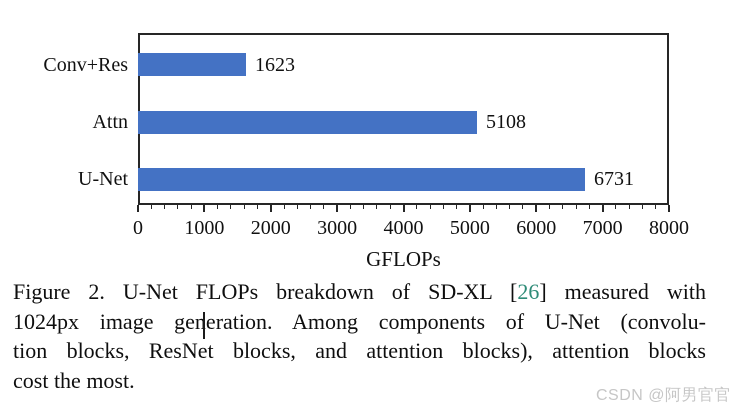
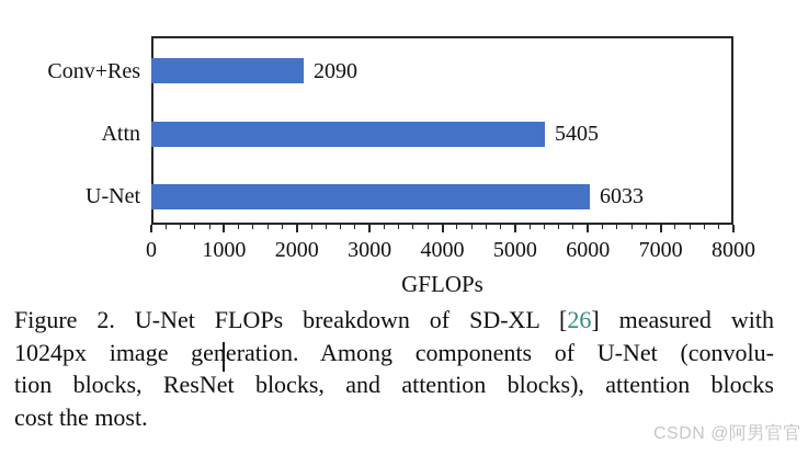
Conv+Res: 1623 -> 2090
Attn: 5108 -> 5405
U-Net: 6731 -> 6033
